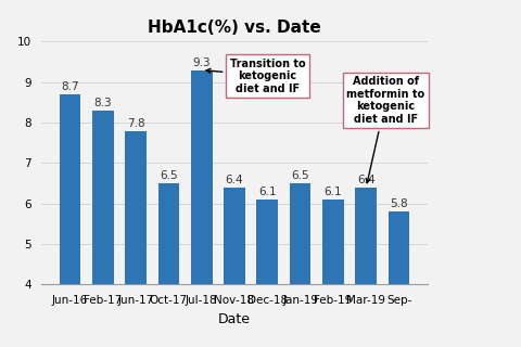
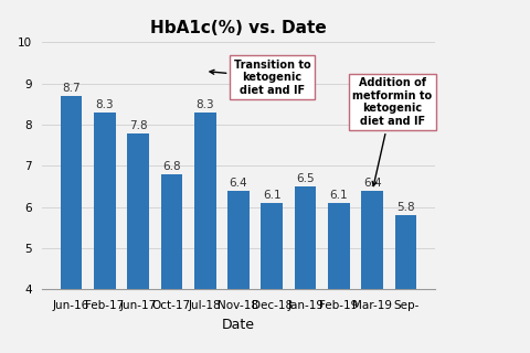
Oct-17: 6.5 -> 6.8
Jul-18: 9.3 -> 8.3
